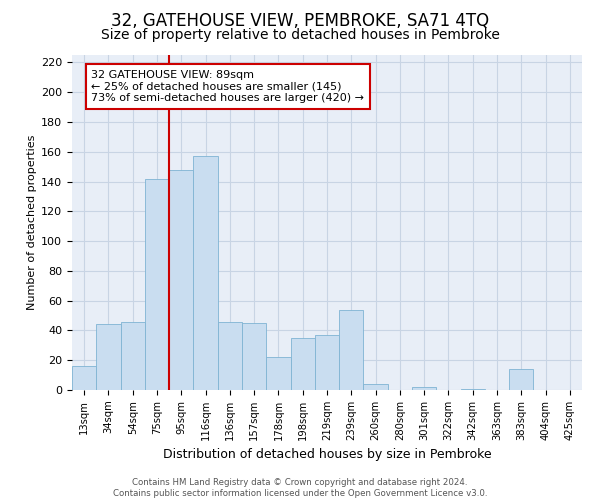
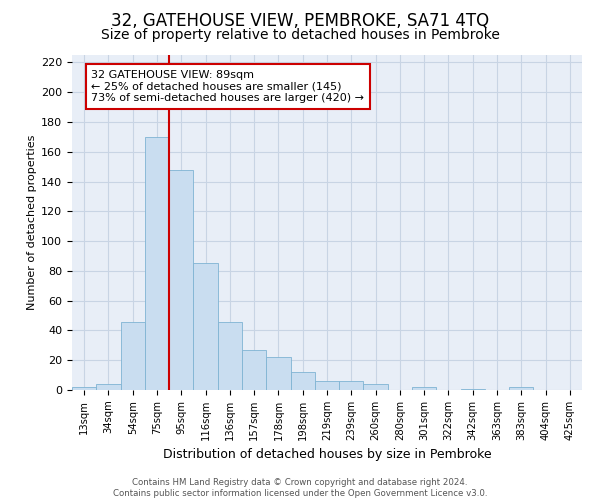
13sqm: 16 -> 2
34sqm: 44 -> 4
75sqm: 142 -> 170
116sqm: 157 -> 85
157sqm: 45 -> 27
198sqm: 35 -> 12
219sqm: 37 -> 6
239sqm: 54 -> 6
383sqm: 14 -> 2
